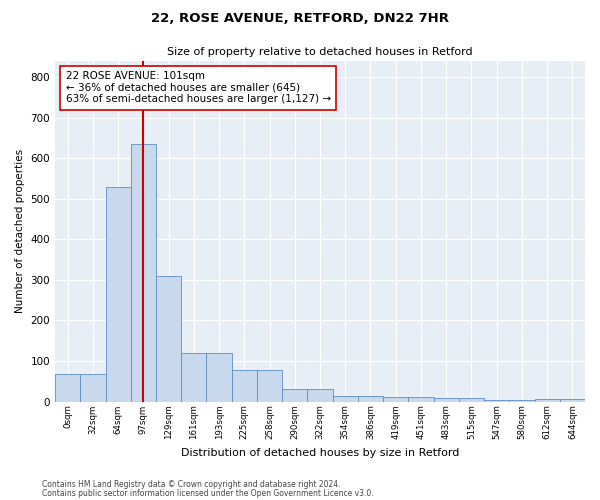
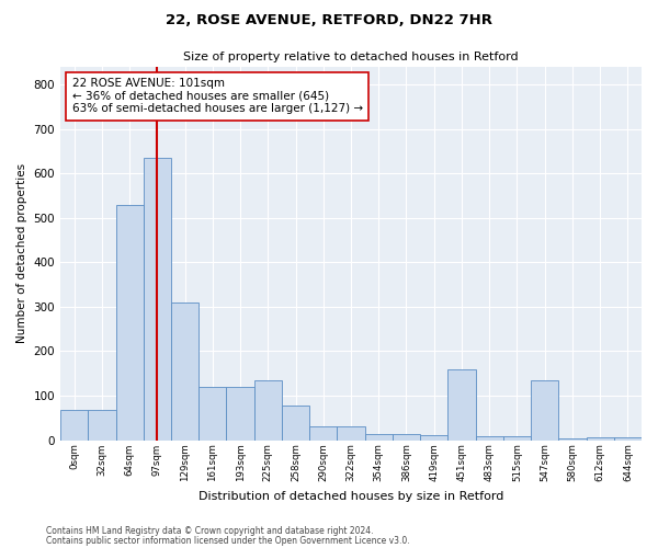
225sqm: 78 -> 135
451sqm: 10 -> 160
547sqm: 3 -> 135
